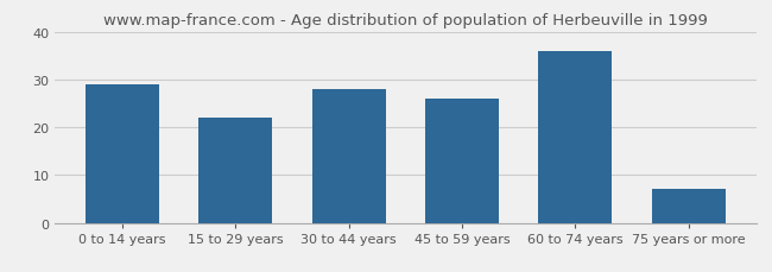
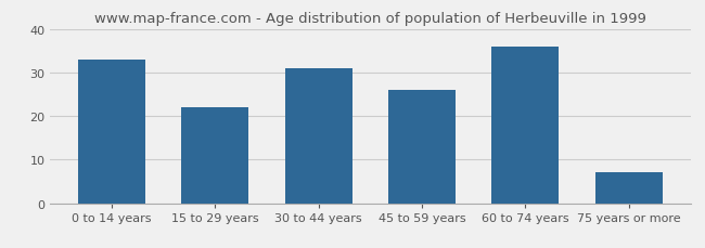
0 to 14 years: 29 -> 33
30 to 44 years: 28 -> 31
